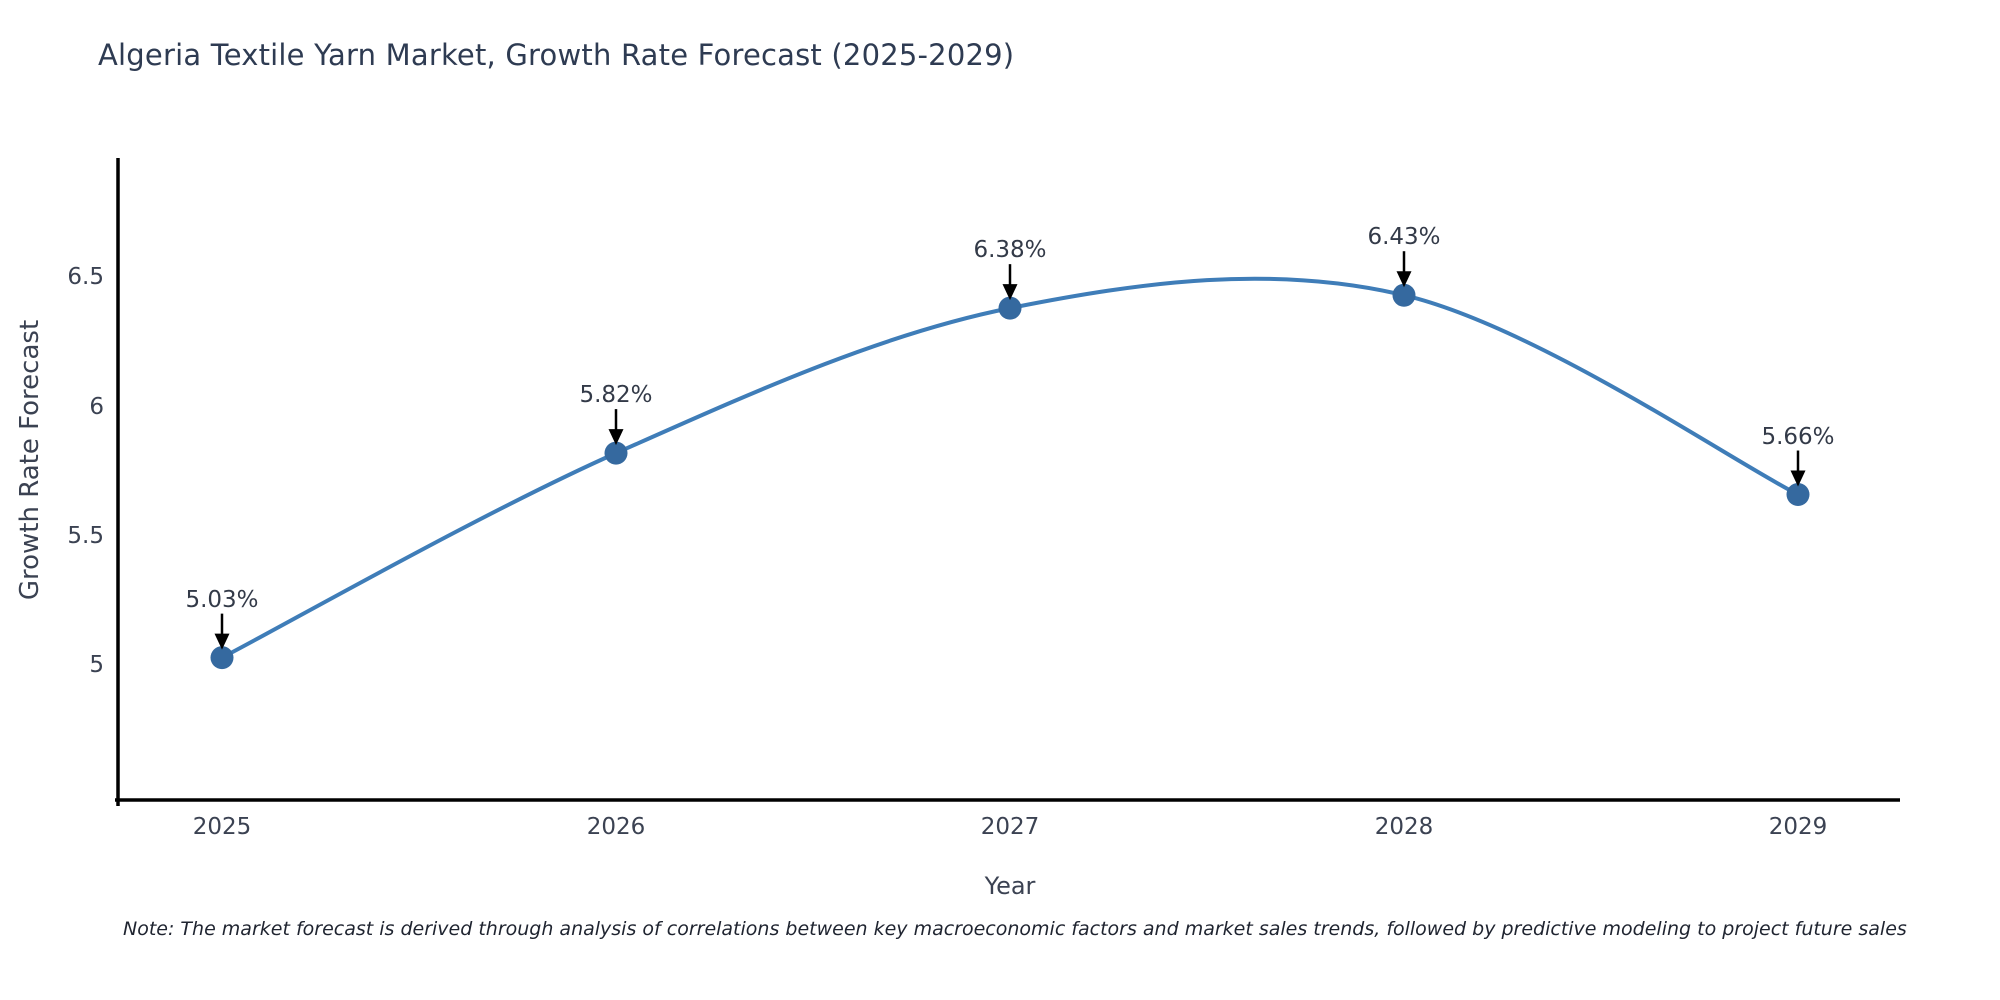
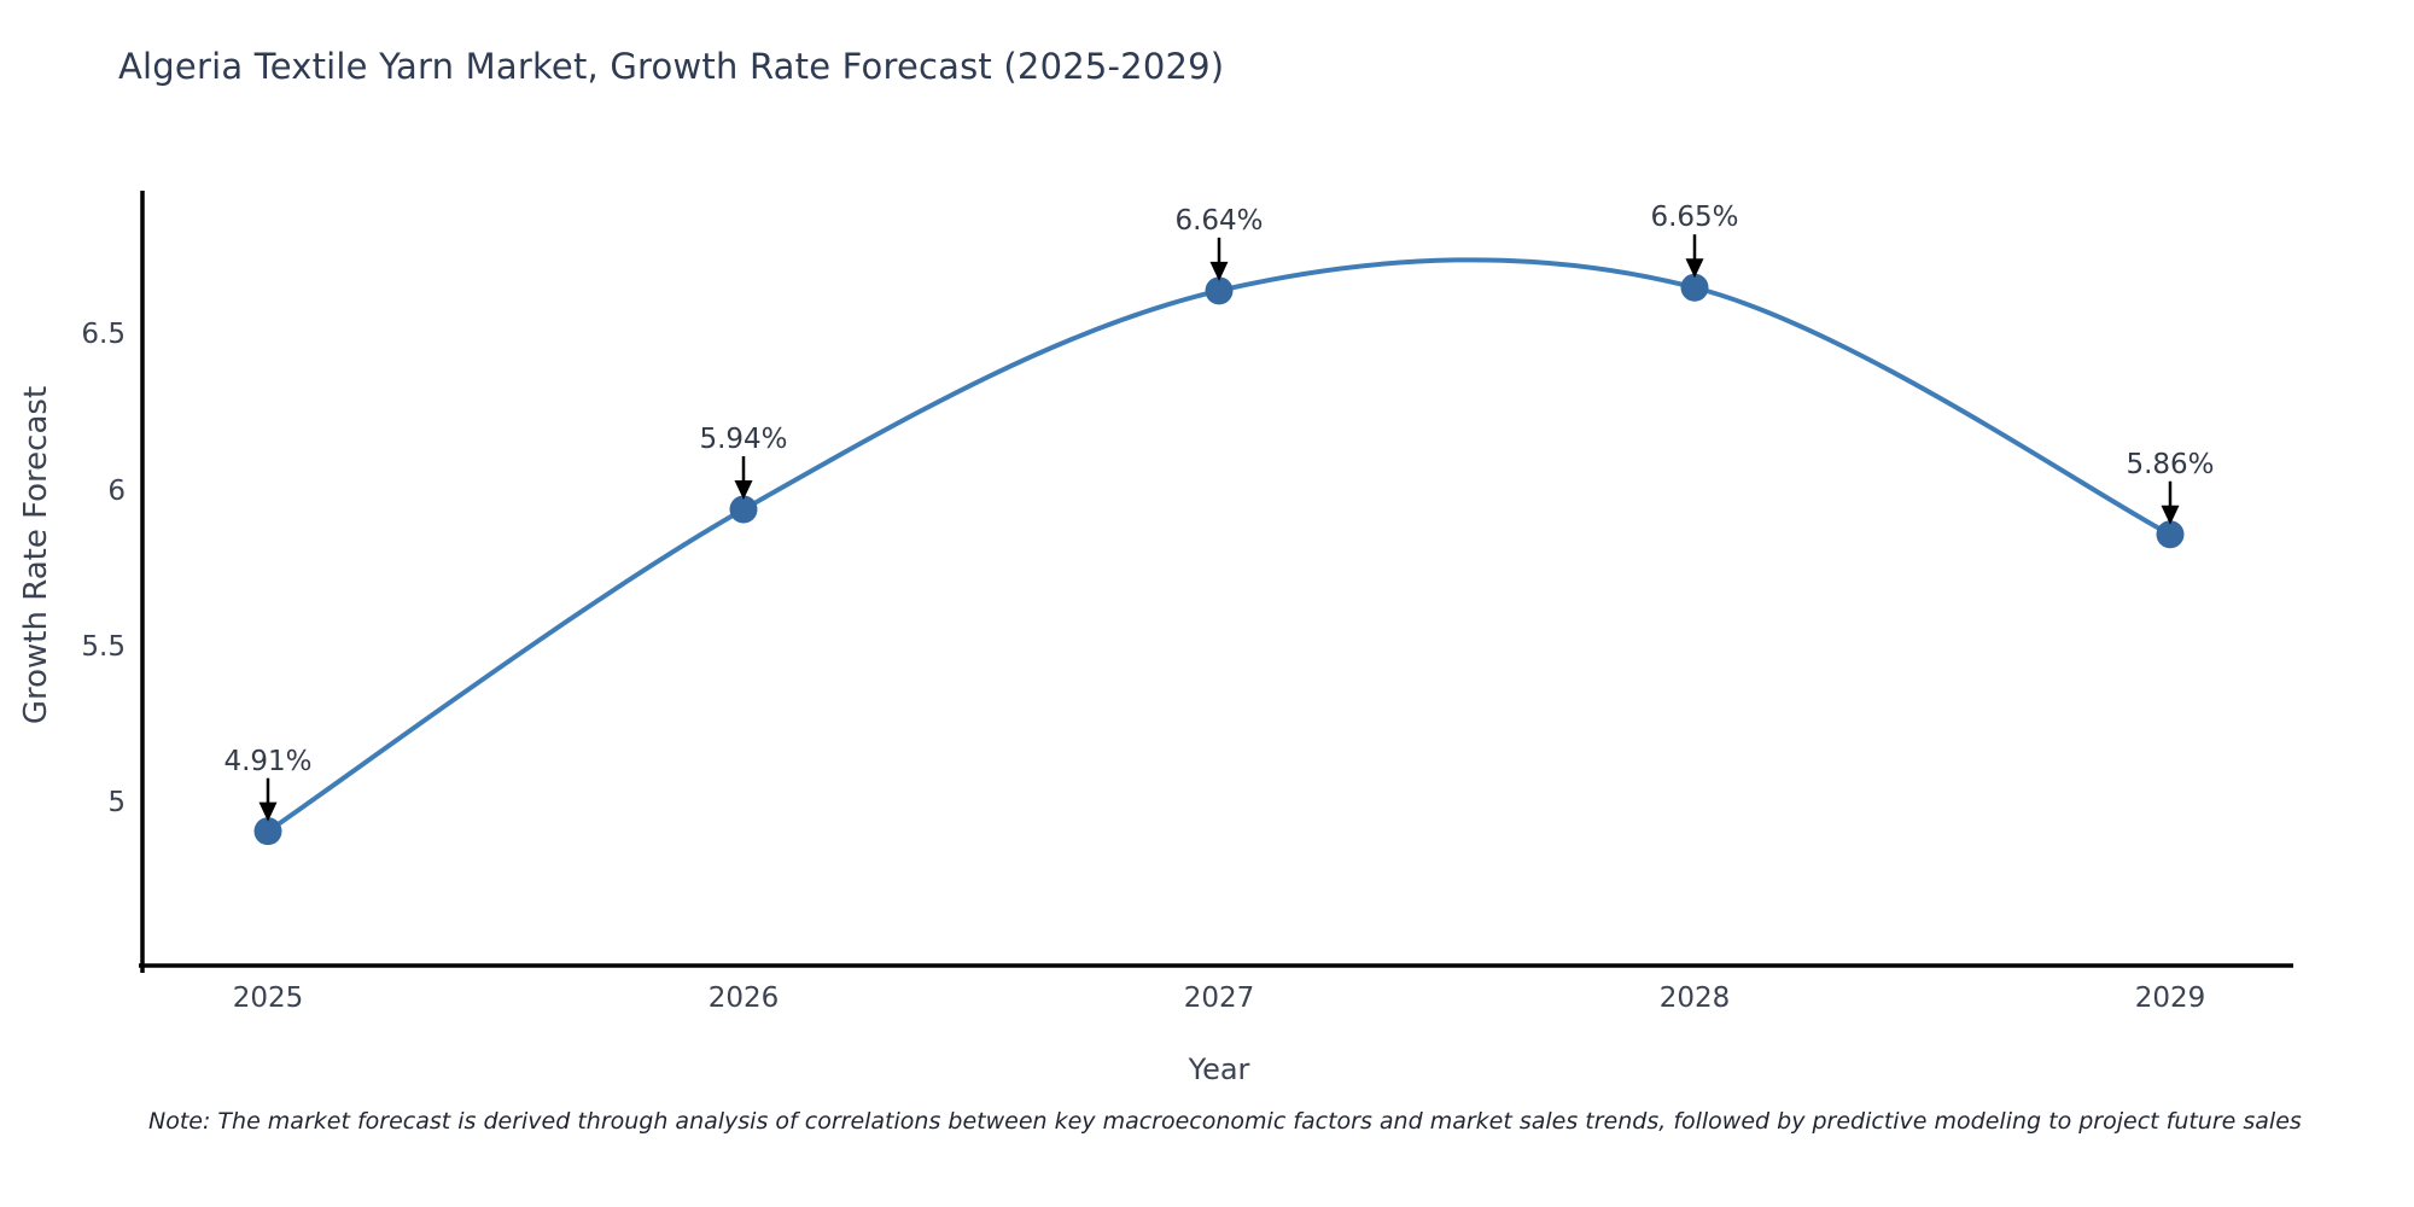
2025: 5.03% -> 4.91%
2026: 5.82% -> 5.94%
2027: 6.38% -> 6.64%
2028: 6.43% -> 6.65%
2029: 5.66% -> 5.86%
